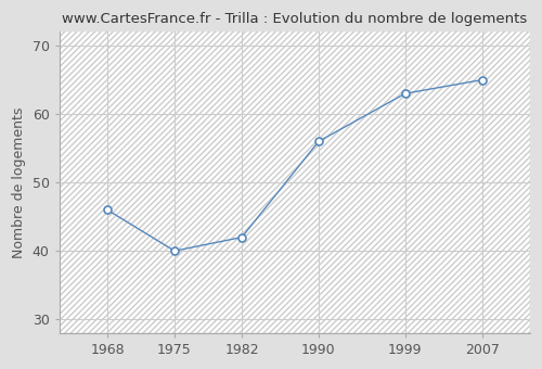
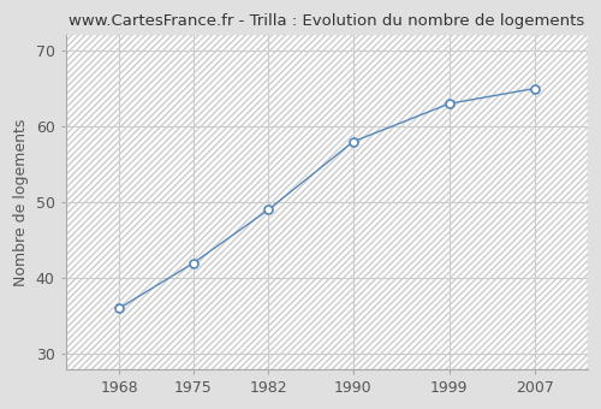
1968: 46 -> 36
1975: 40 -> 42
1982: 42 -> 49
1990: 56 -> 58
